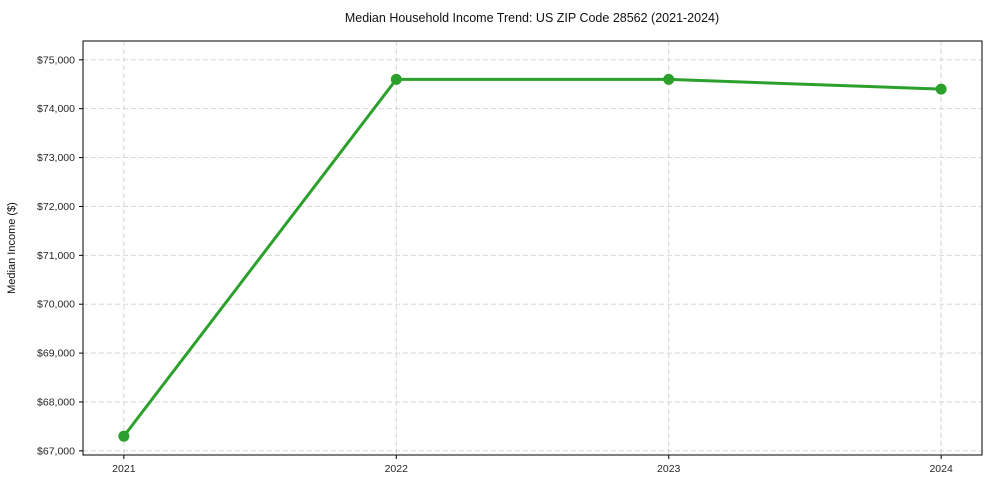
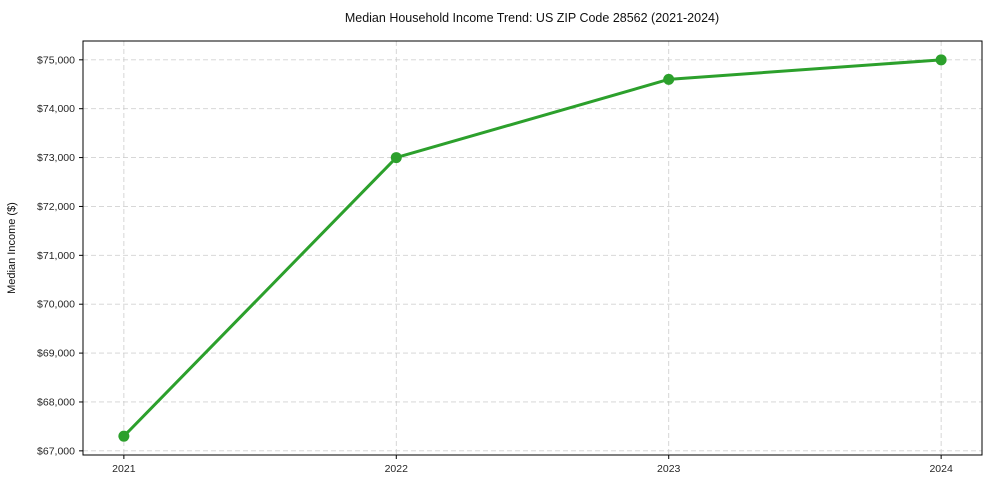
2022: $74600 -> $73000
2024: $74400 -> $75000
